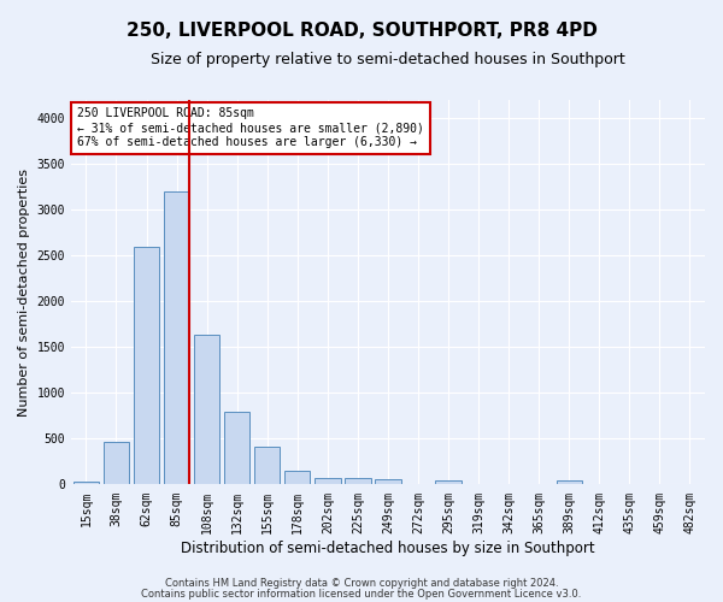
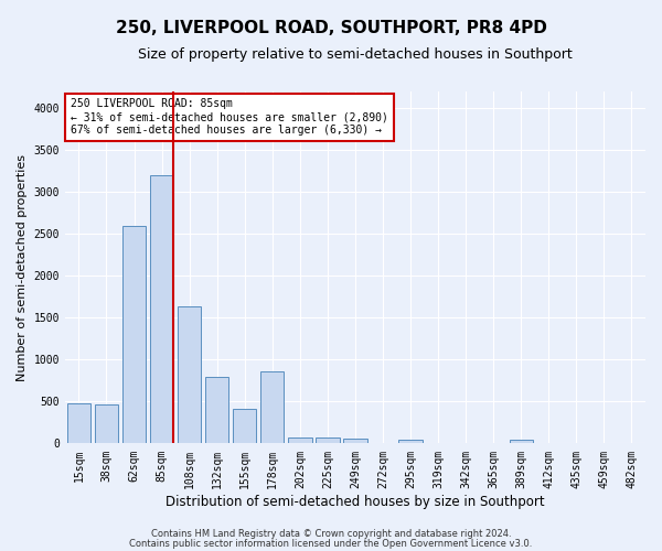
15sqm: 30 -> 480
178sqm: 150 -> 860
